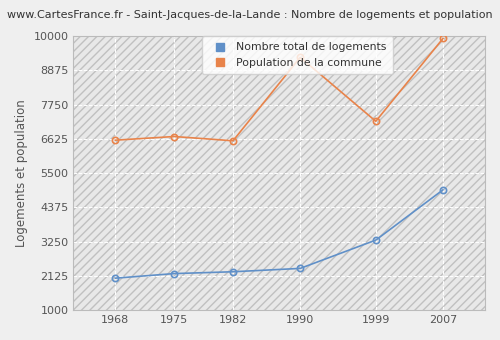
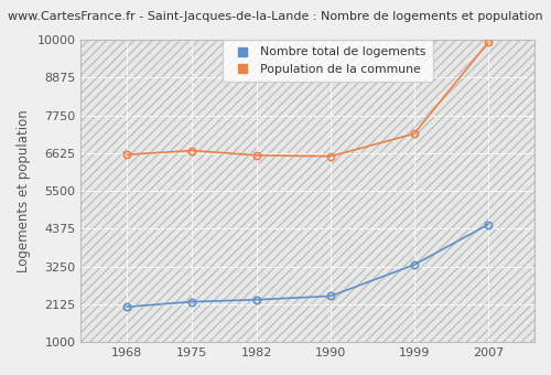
Population de la commune/1990: 9300 -> 6530
Nombre total de logements/2007: 4950 -> 4500
